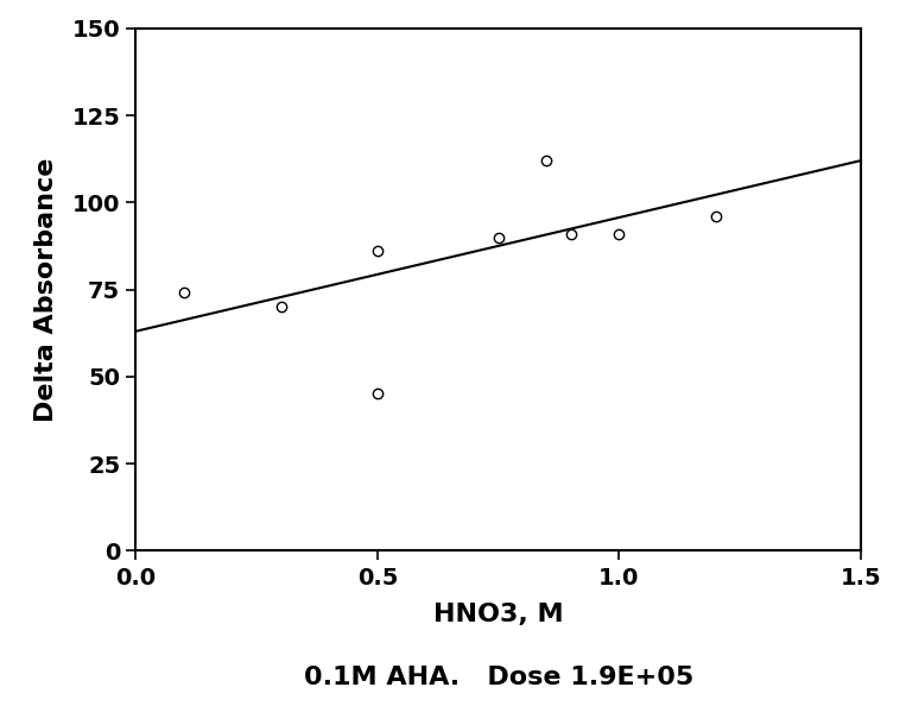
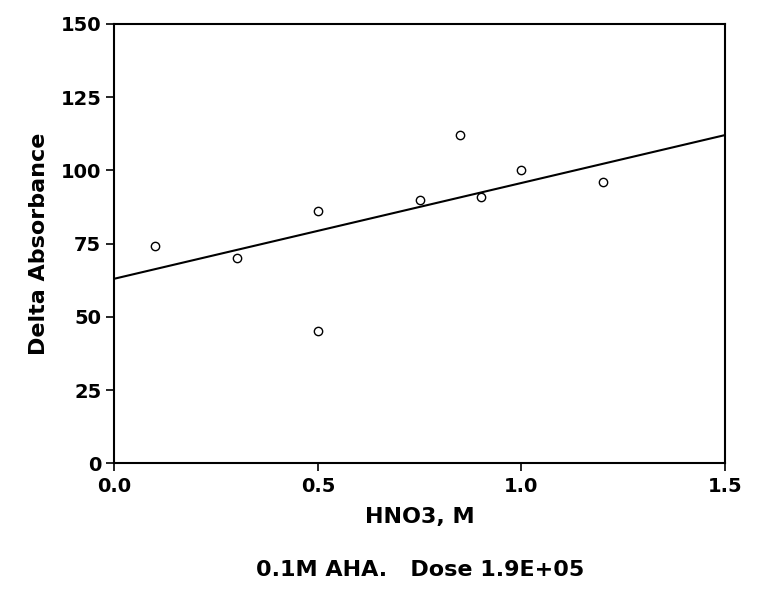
1.0: 91 -> 100
